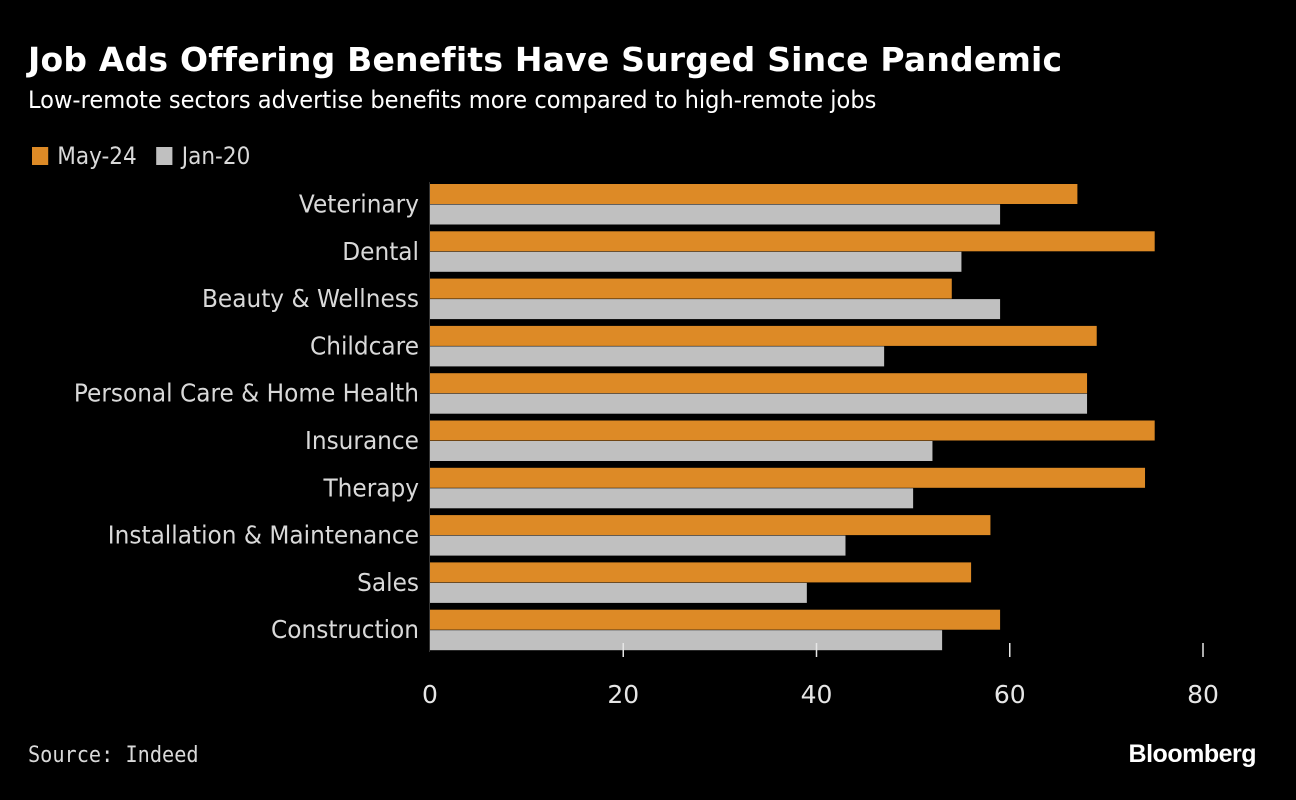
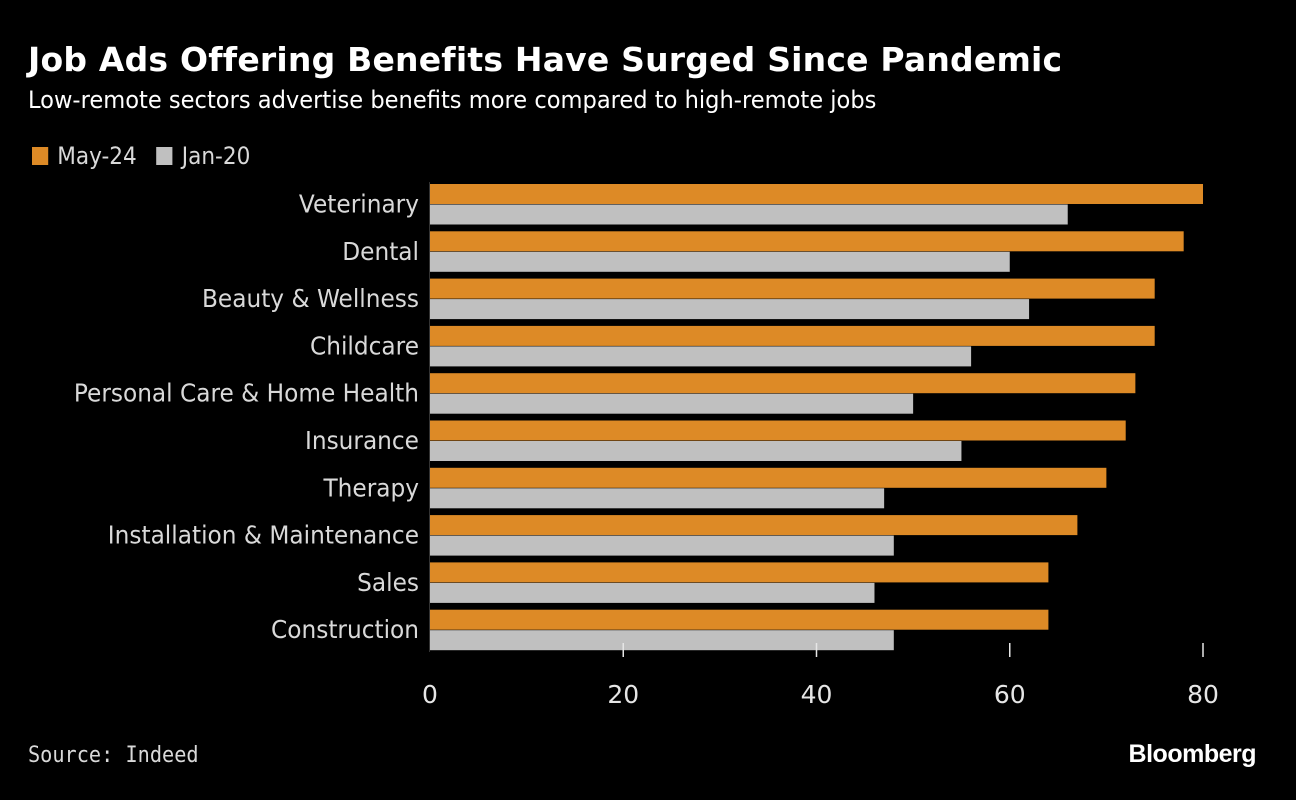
May-24/Veterinary: 67 -> 80
Jan-20/Veterinary: 59 -> 66
May-24/Dental: 75 -> 78
Jan-20/Dental: 55 -> 60
May-24/Beauty & Wellness: 54 -> 75
Jan-20/Beauty & Wellness: 59 -> 62
May-24/Childcare: 69 -> 75
Jan-20/Childcare: 47 -> 56
May-24/Personal Care & Home Health: 68 -> 73
Jan-20/Personal Care & Home Health: 68 -> 50
May-24/Insurance: 75 -> 72
Jan-20/Insurance: 52 -> 55
May-24/Therapy: 74 -> 70
Jan-20/Therapy: 50 -> 47
May-24/Installation & Maintenance: 58 -> 67
Jan-20/Installation & Maintenance: 43 -> 48
May-24/Sales: 56 -> 64
Jan-20/Sales: 39 -> 46
May-24/Construction: 59 -> 64
Jan-20/Construction: 53 -> 48
